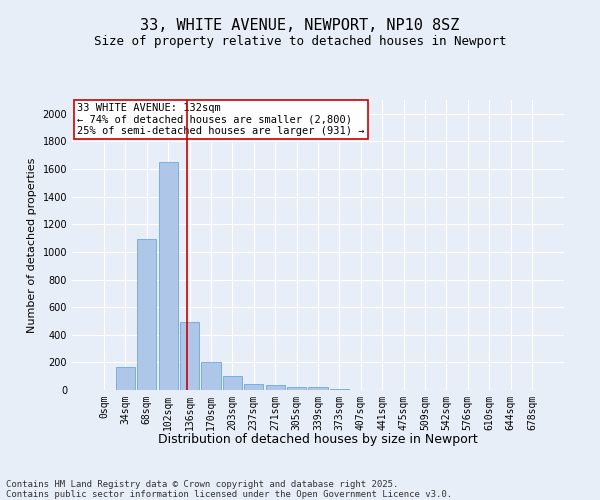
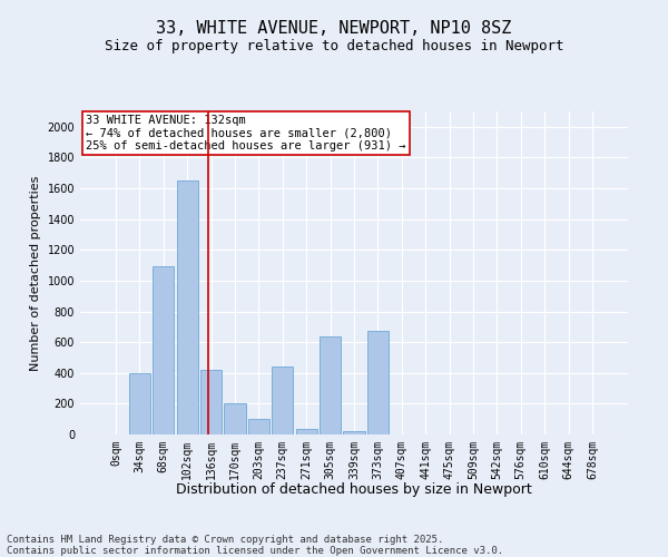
34sqm: 170 -> 400
136sqm: 490 -> 420
237sqm: 40 -> 440
305sqm: 20 -> 640
373sqm: 10 -> 670
